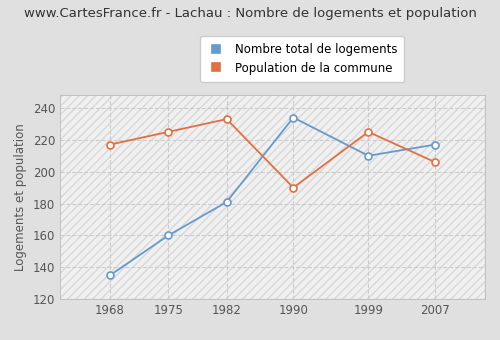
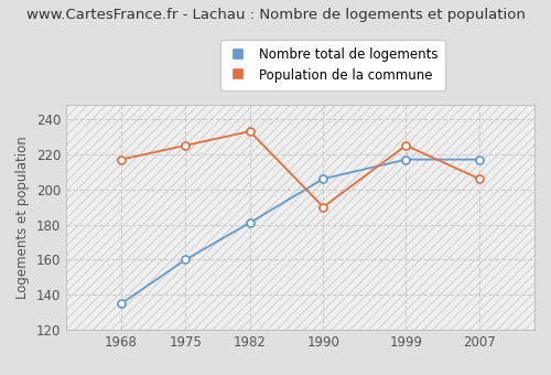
Nombre total de logements/1990: 234 -> 206
Nombre total de logements/1999: 210 -> 217
